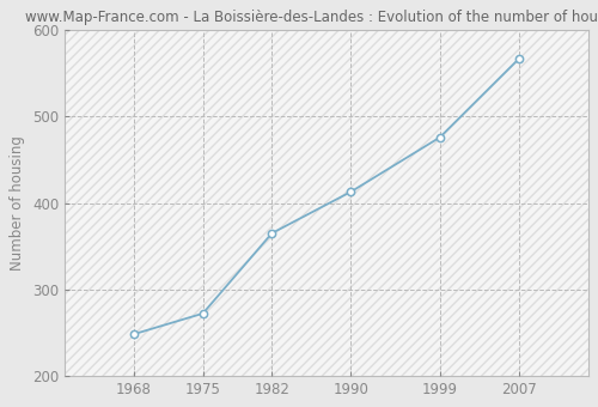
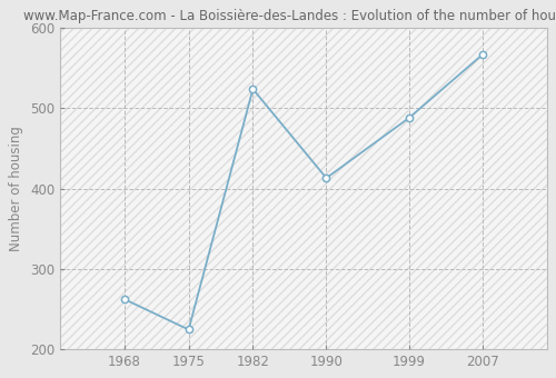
1968: 248 -> 262
1975: 272 -> 224
1982: 365 -> 524
1999: 476 -> 488
